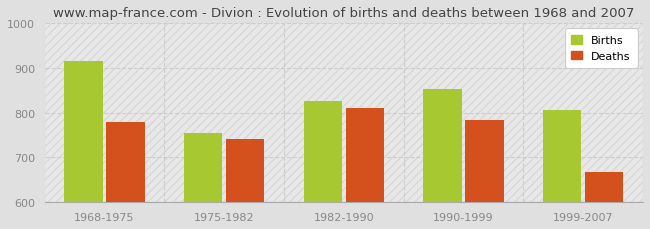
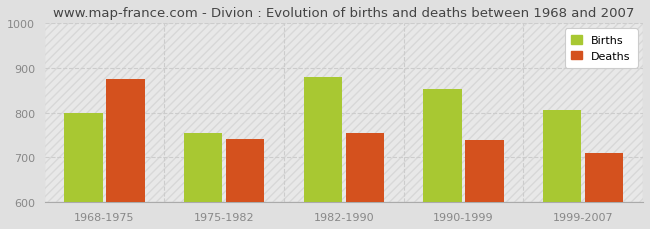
Births/1968-1975: 915 -> 800
Deaths/1968-1975: 778 -> 875
Births/1982-1990: 825 -> 880
Deaths/1982-1990: 811 -> 755
Deaths/1990-1999: 783 -> 740
Deaths/1999-2007: 668 -> 710
